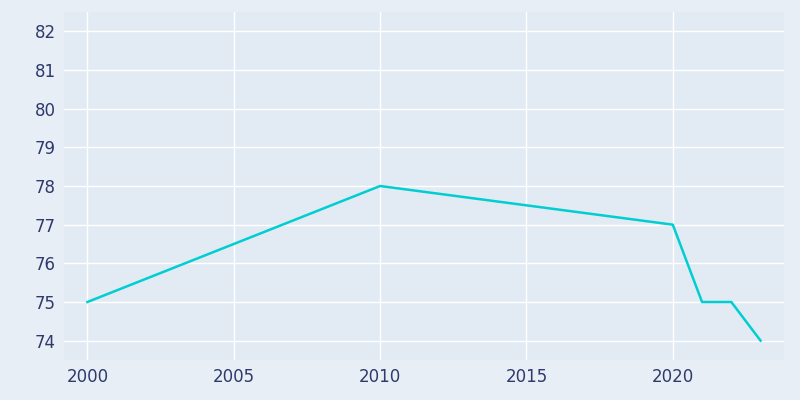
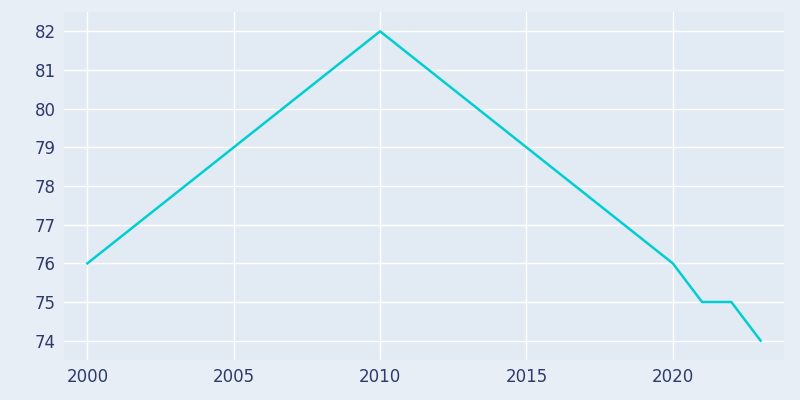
2000: 75 -> 76
2010: 78 -> 82
2020: 77 -> 76
